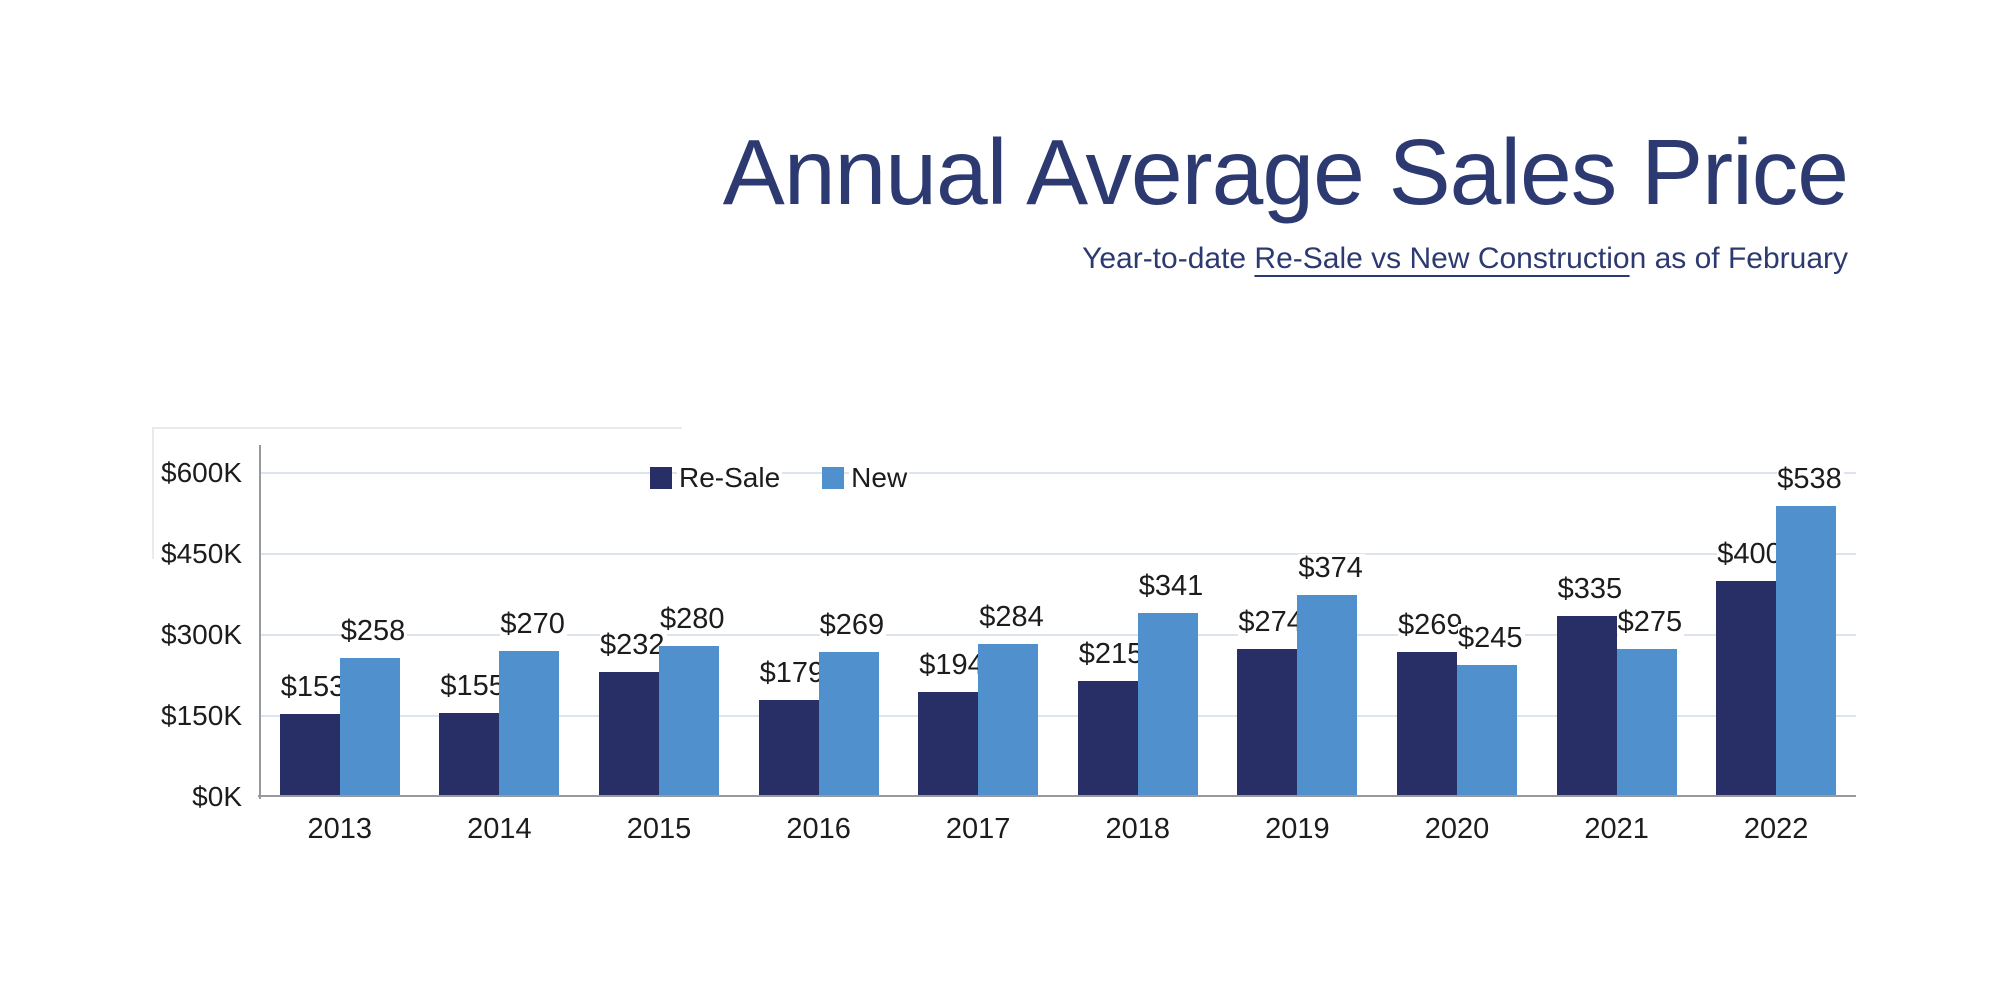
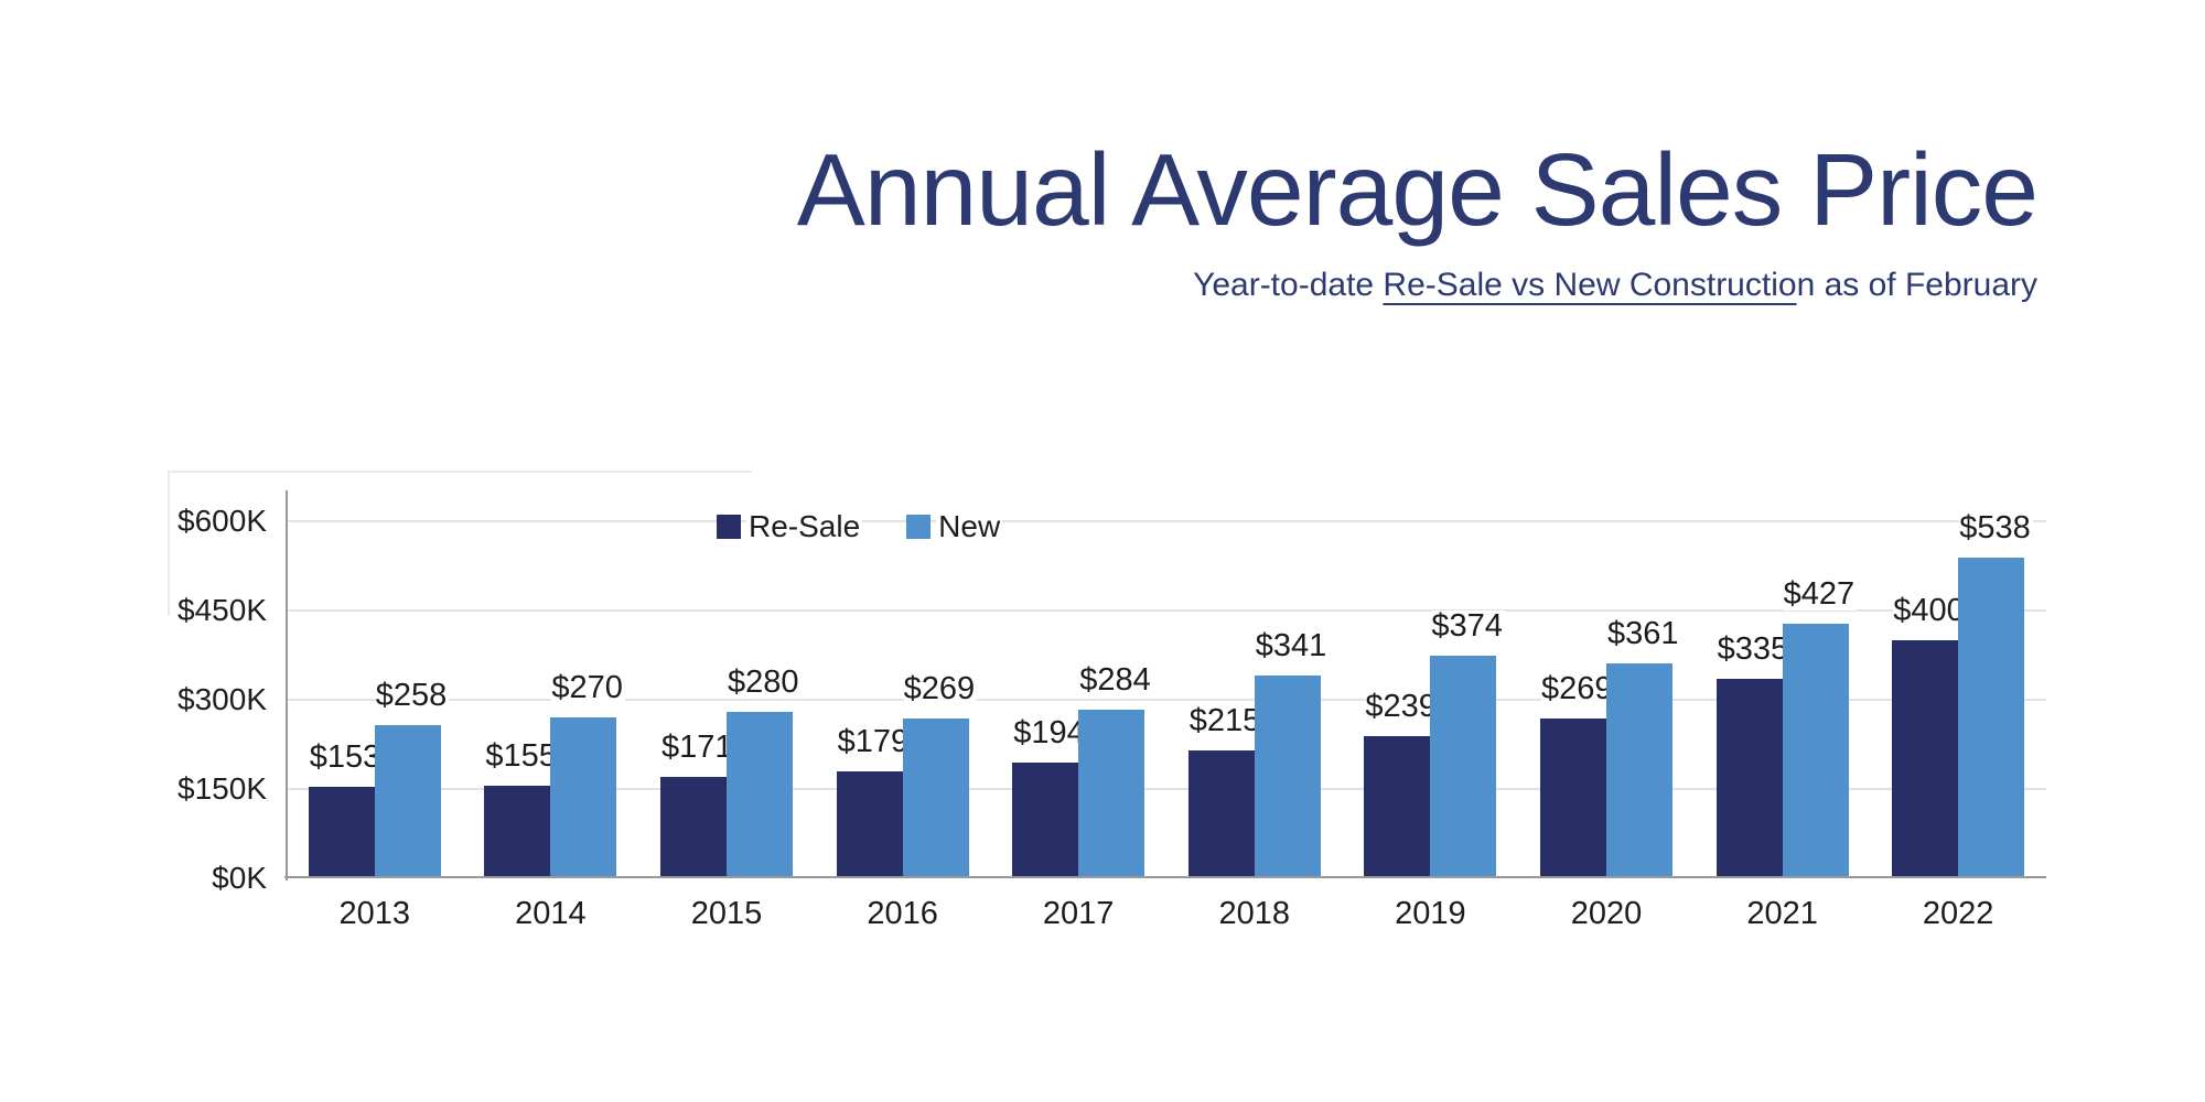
Re-Sale/2015: $232 -> $171
Re-Sale/2019: $274 -> $239
New/2020: $245 -> $361
New/2021: $275 -> $427
